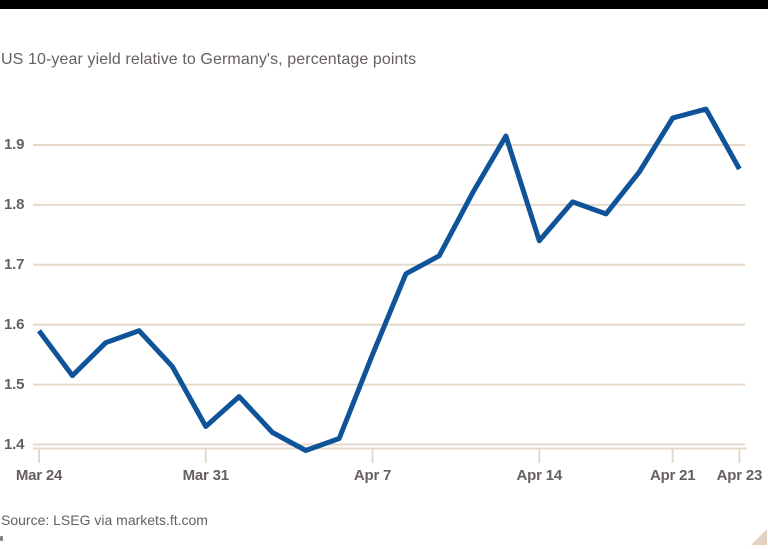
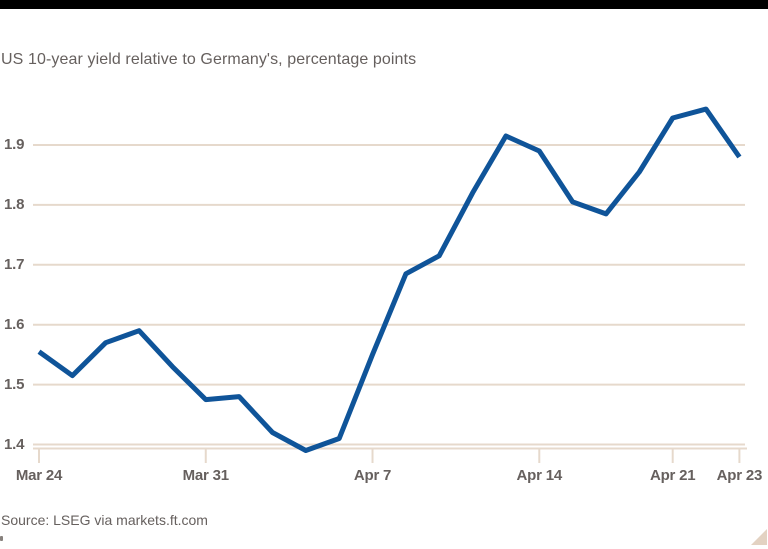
Mar 24: 1.59 -> 1.55
Mar 31: 1.43 -> 1.48
Apr 14: 1.74 -> 1.89
Apr 23: 1.86 -> 1.88
